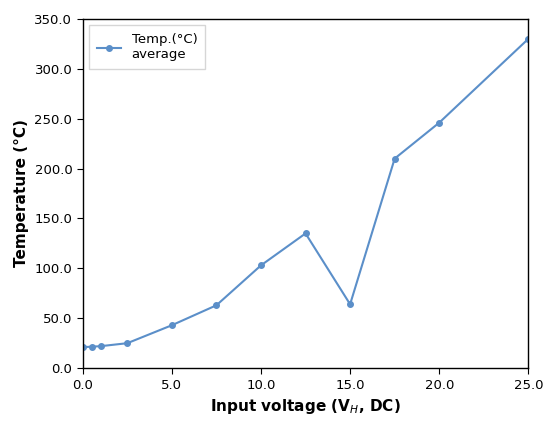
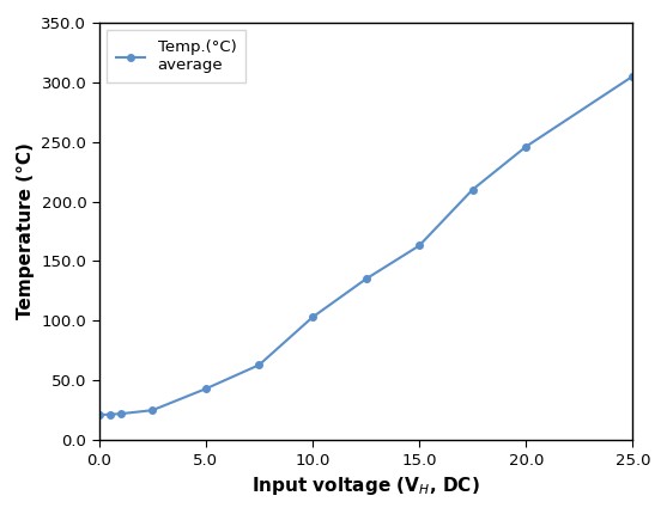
15.0: 64 -> 163
25.0: 330 -> 305
